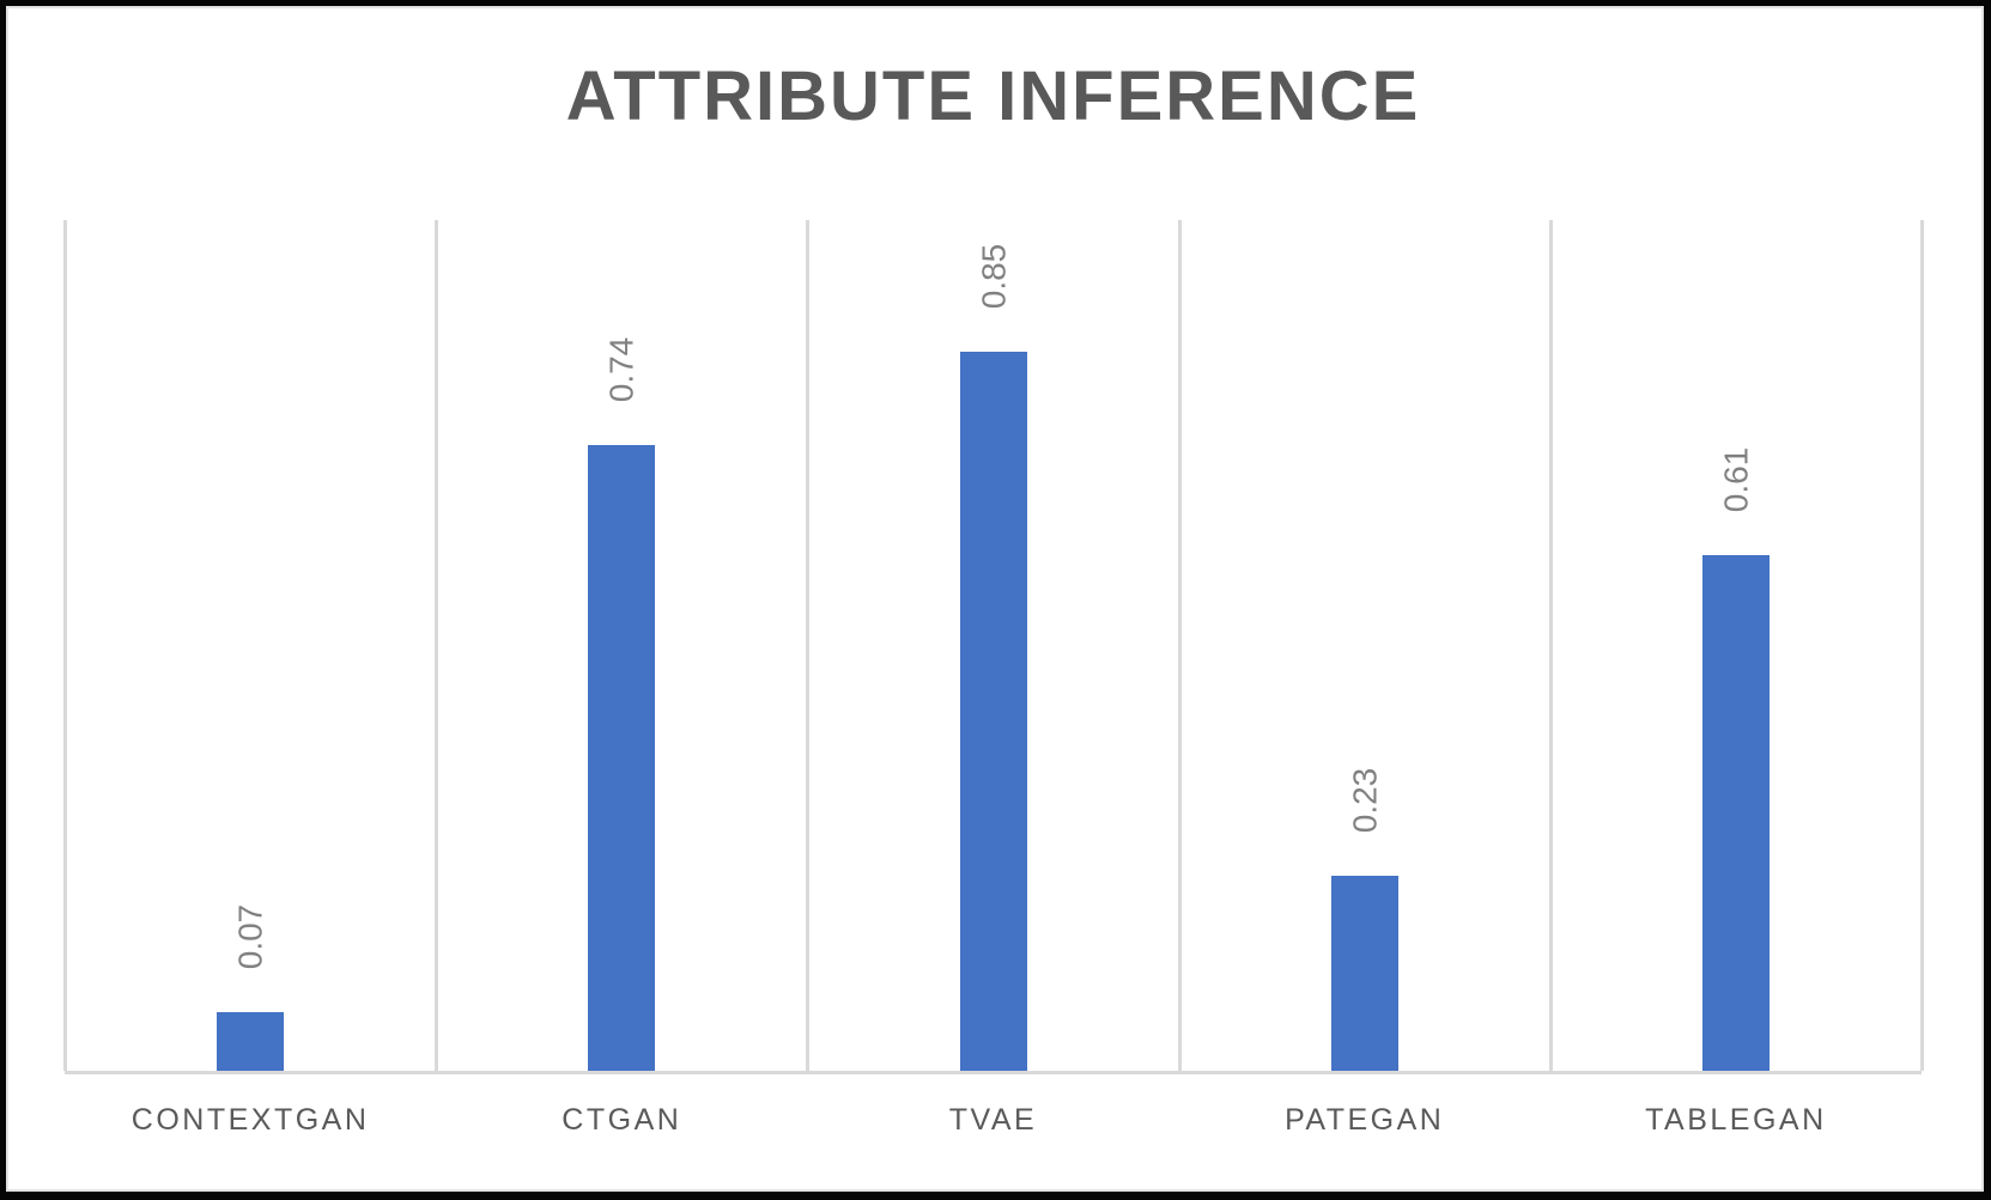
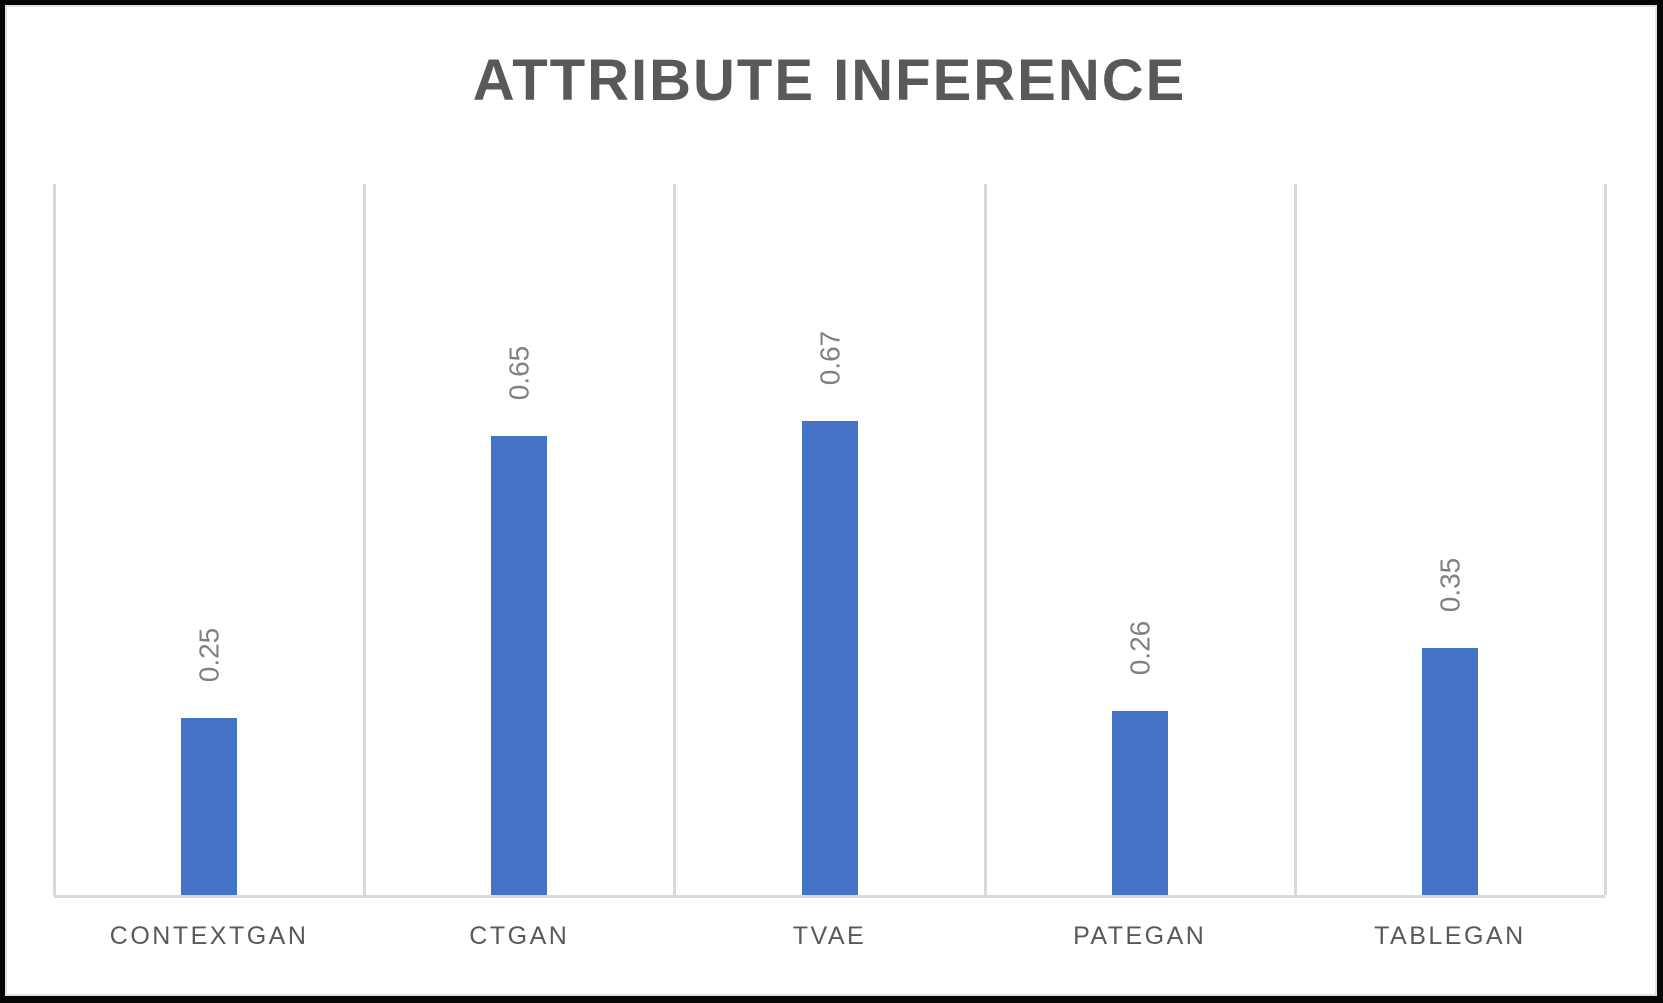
CONTEXTGAN: 0.07 -> 0.25
CTGAN: 0.74 -> 0.65
TVAE: 0.85 -> 0.67
PATEGAN: 0.23 -> 0.26
TABLEGAN: 0.61 -> 0.35
